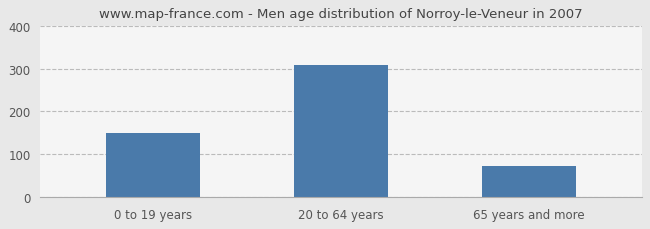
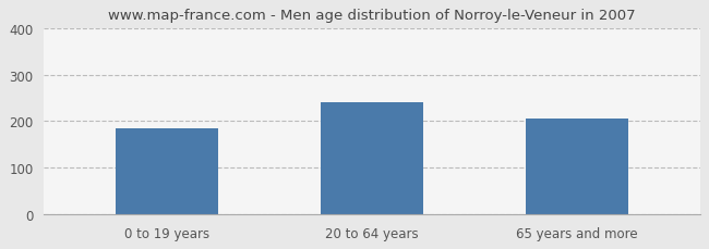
0 to 19 years: 150 -> 185
20 to 64 years: 308 -> 240
65 years and more: 72 -> 205
